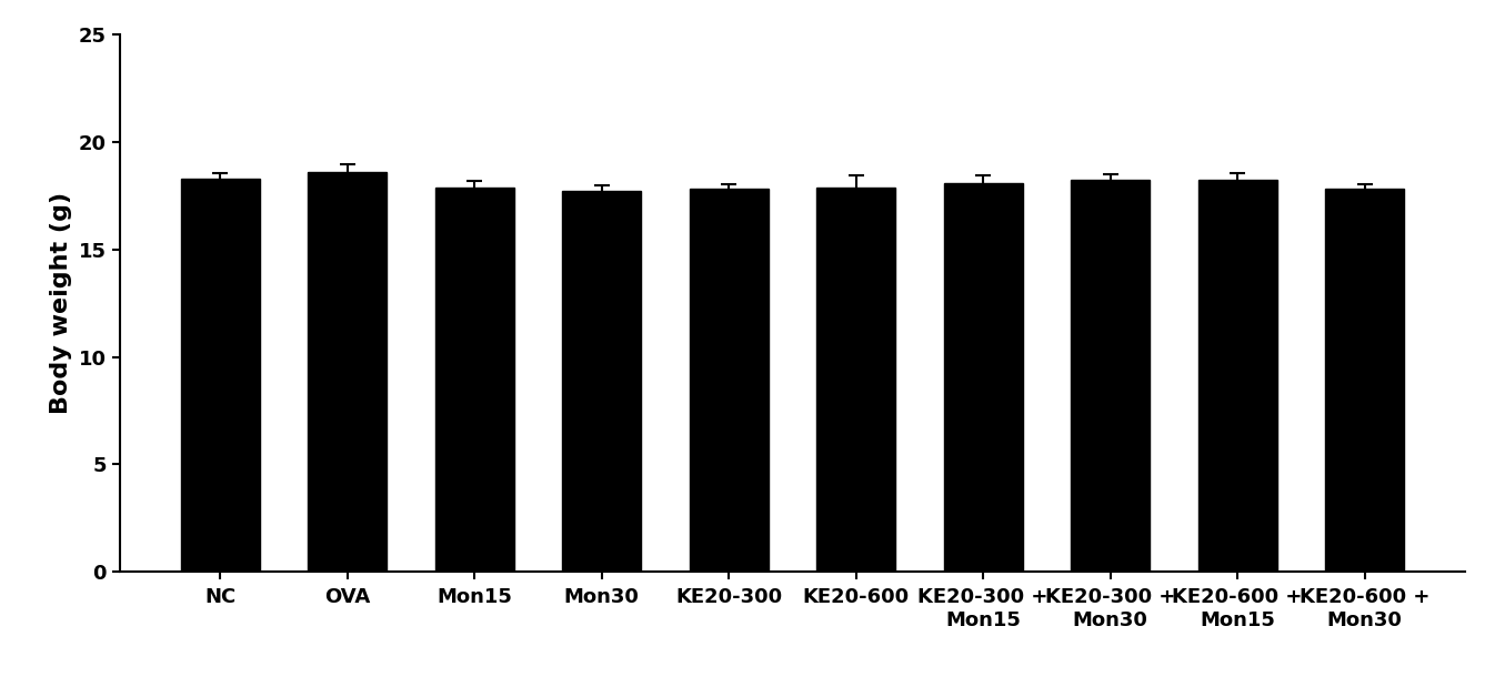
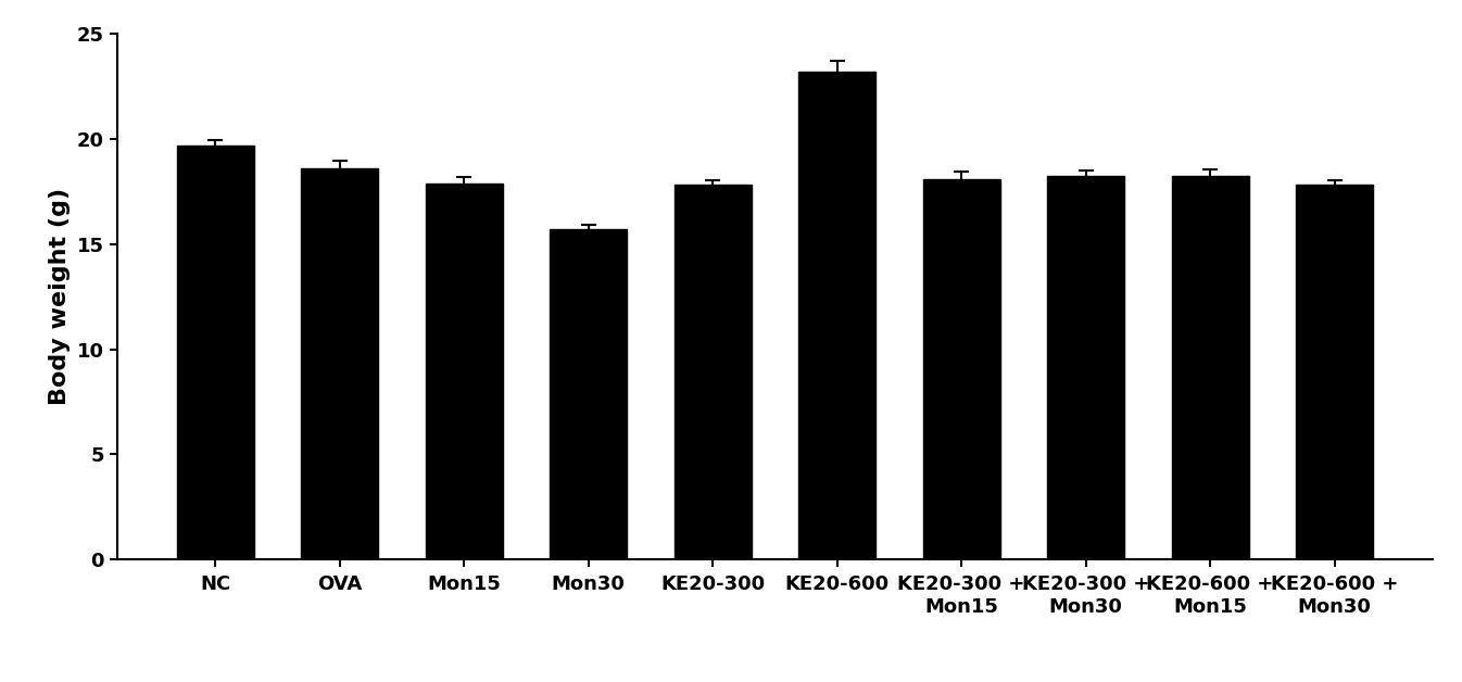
NC: 18.3 -> 19.7
Mon30: 17.8 -> 15.7
KE20-600: 17.9 -> 23.2
